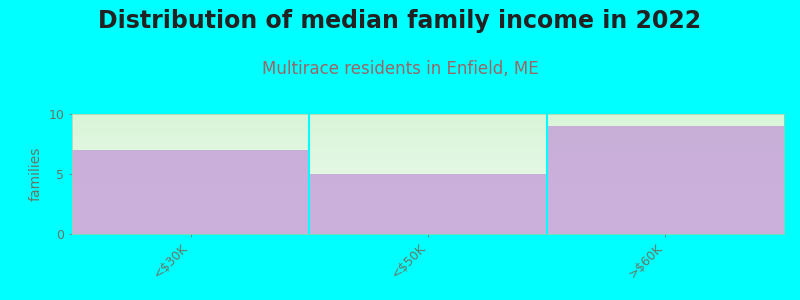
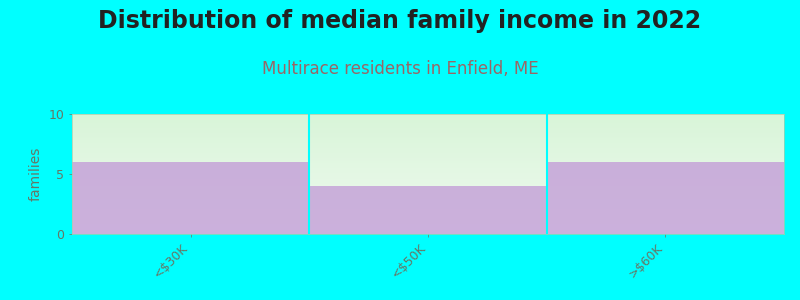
<$30K: 7 -> 6
<$50K: 5 -> 4
>$60K: 9 -> 6
